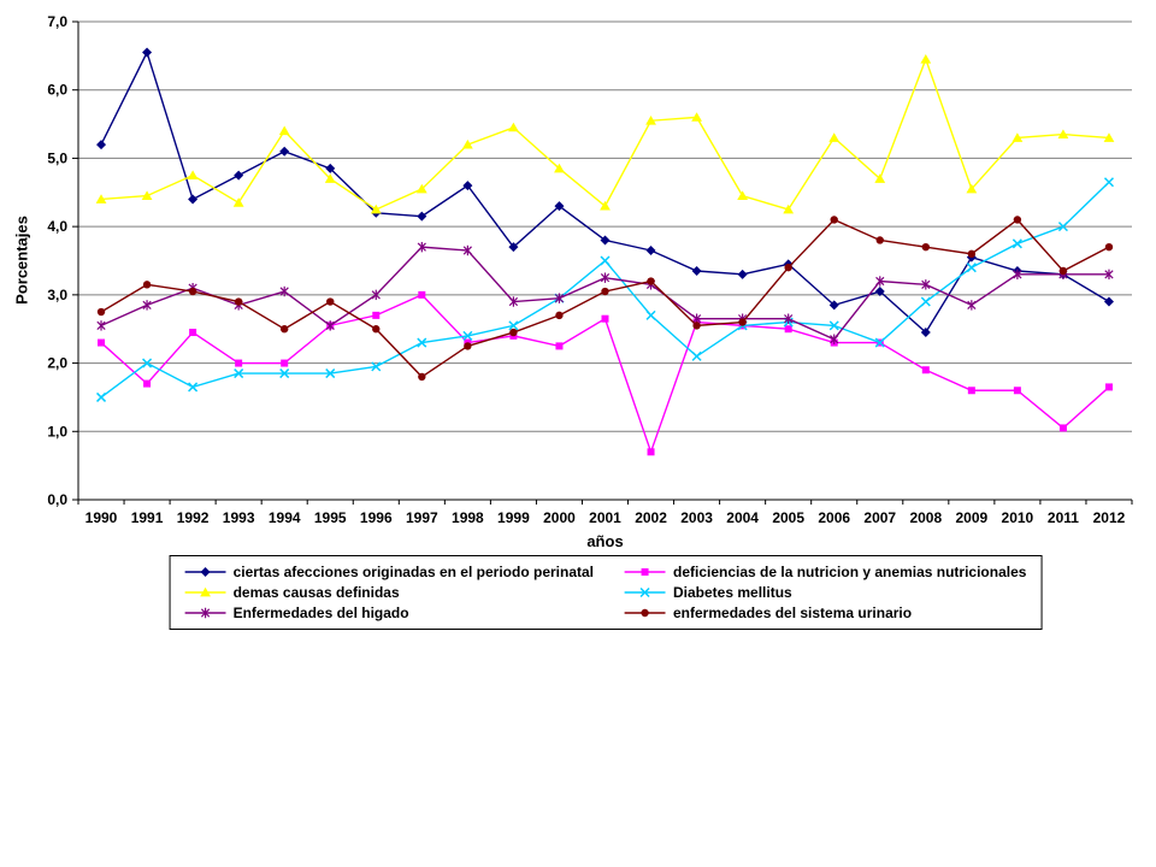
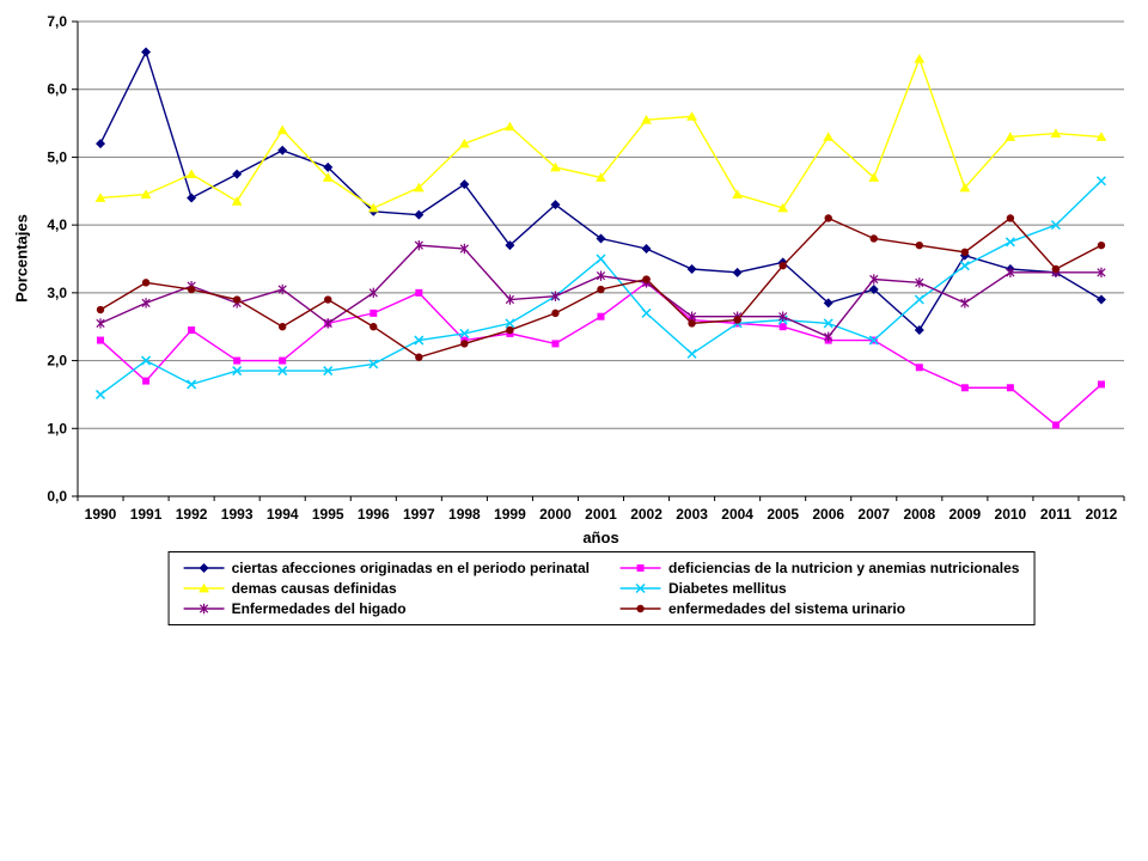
enfermedades del sistema urinario/1997: 1,8 -> 2,0
demas causas definidas/2001: 4,3 -> 4,7
deficiencias de la nutricion y anemias nutricionales/2002: 0,7 -> 3,1
